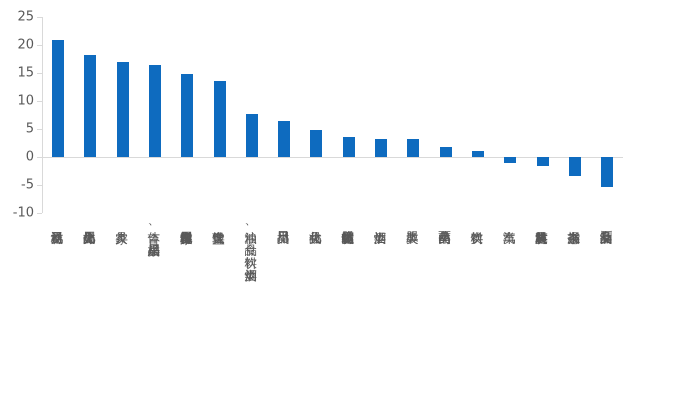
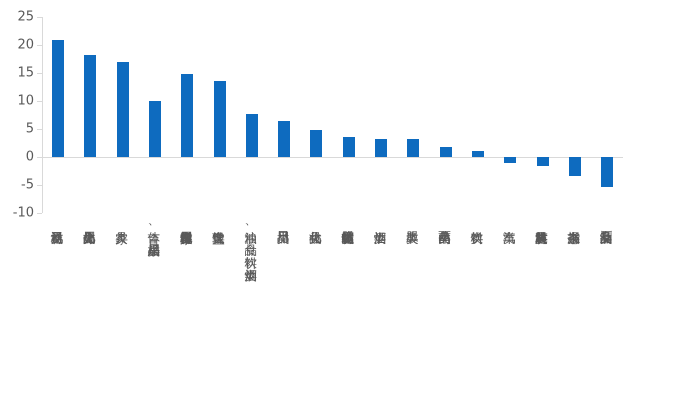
体育、娱乐用品类: 16 -> 10
